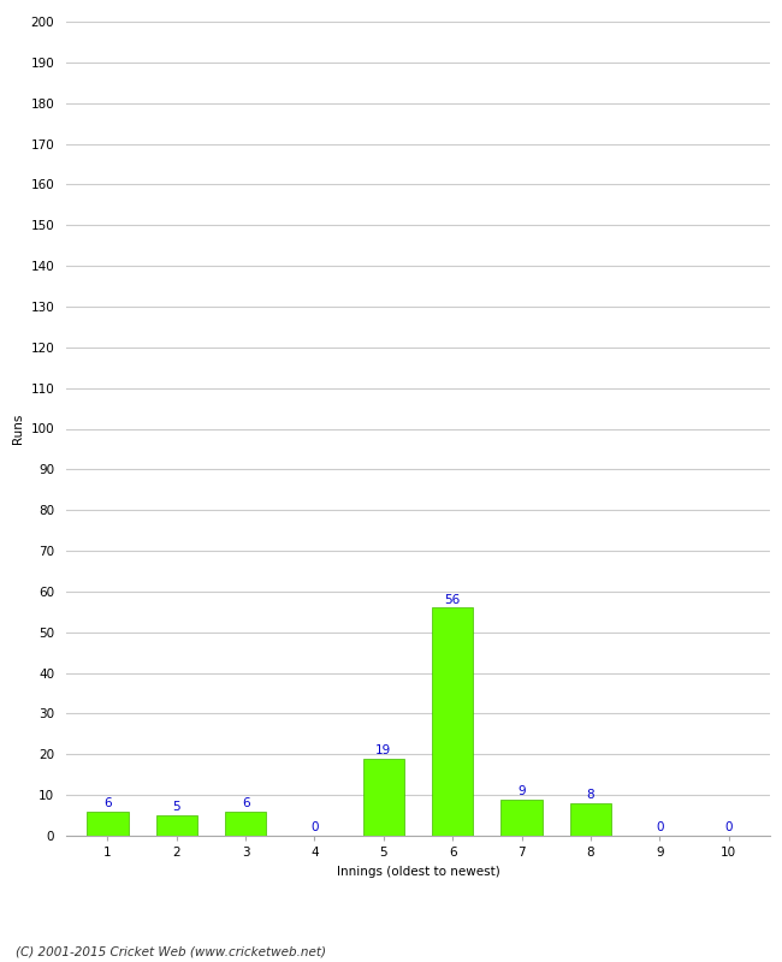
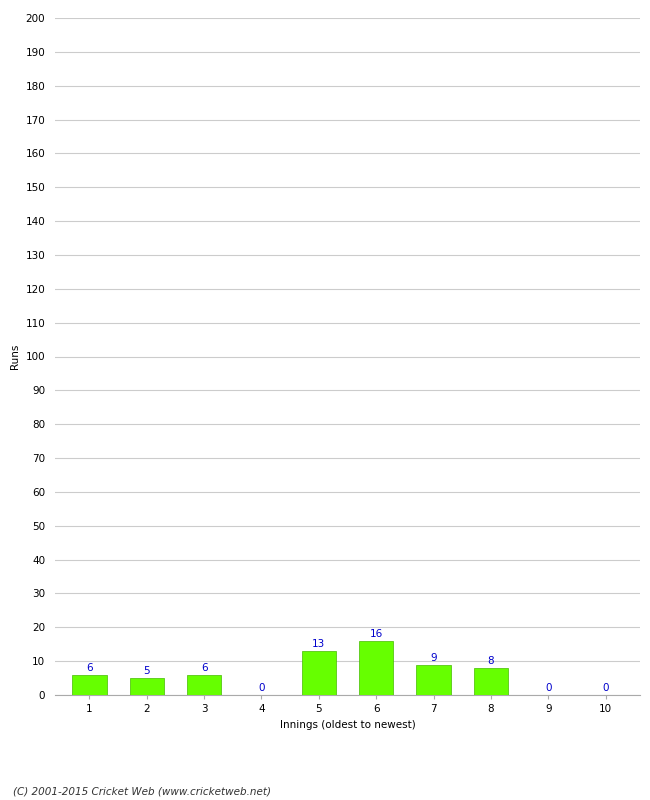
5: 19 -> 13
6: 56 -> 16
